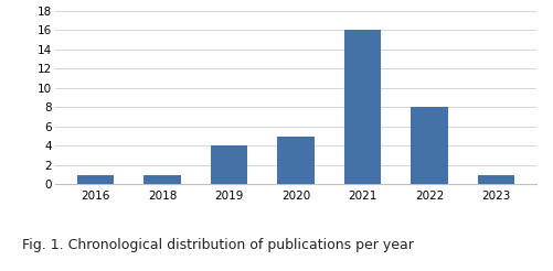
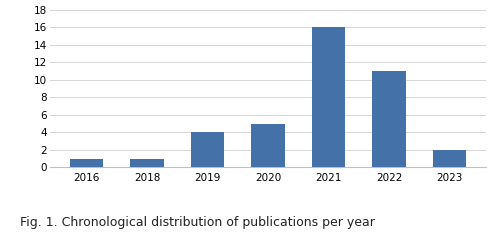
2022: 8 -> 11
2023: 1 -> 2
